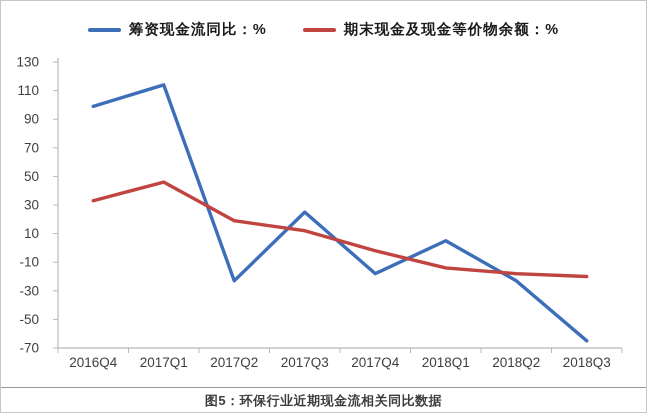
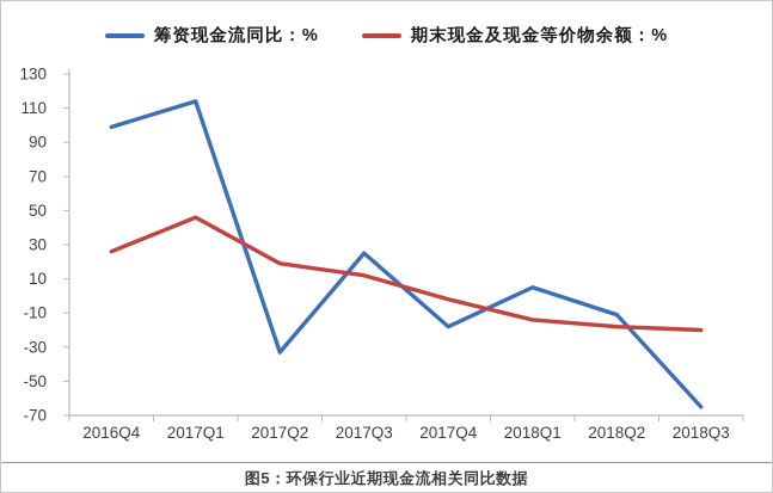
期末现金及现金等价物余额：%/2016Q4: 33 -> 26
筹资现金流同比：%/2017Q2: -23 -> -33
筹资现金流同比：%/2018Q2: -23 -> -11
